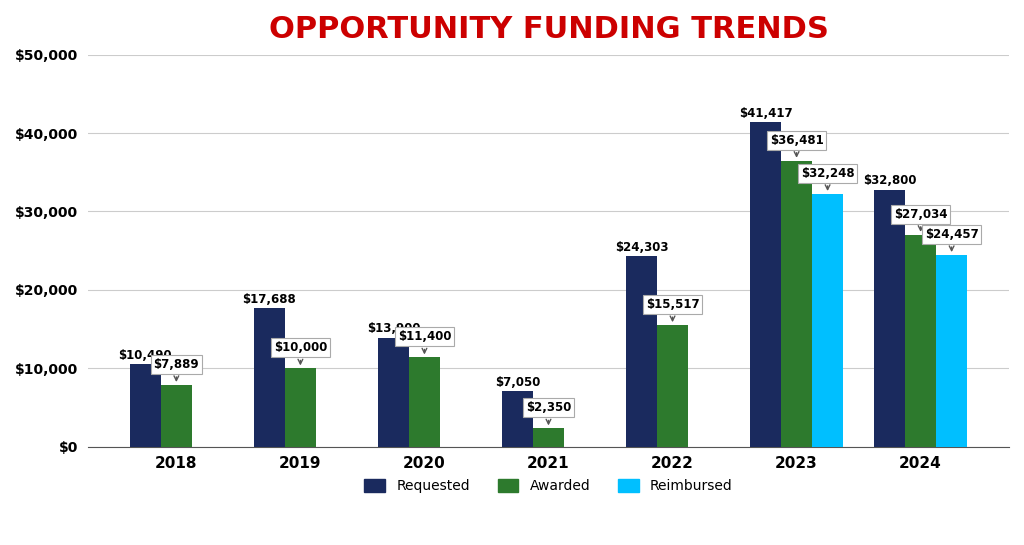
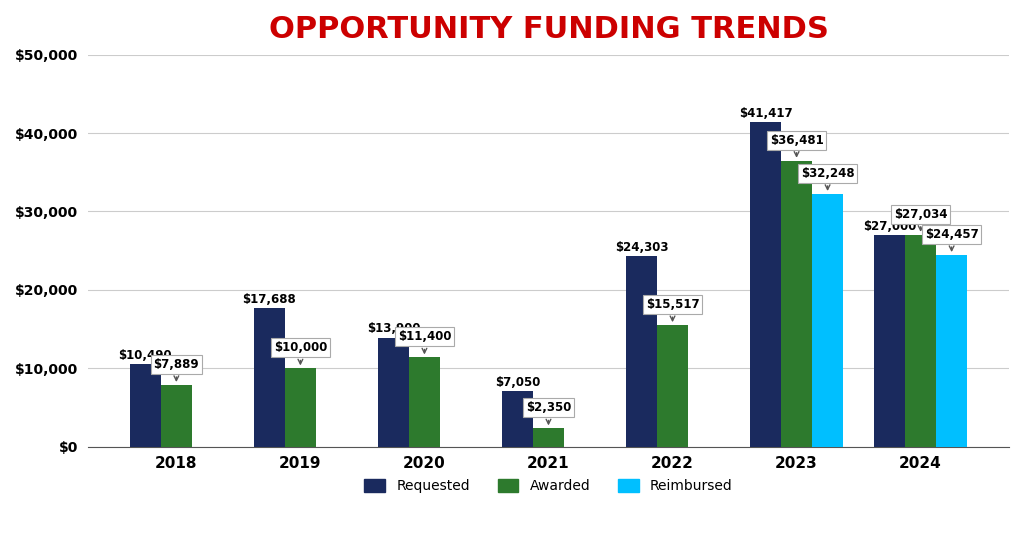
Requested/2024: $32,800 -> $27,000
